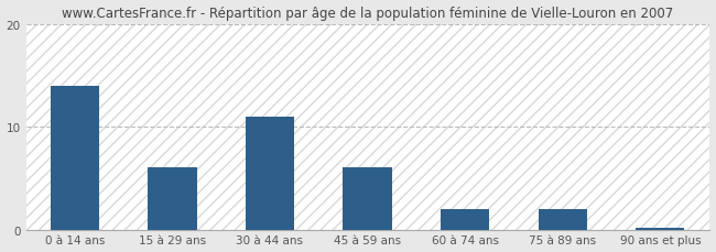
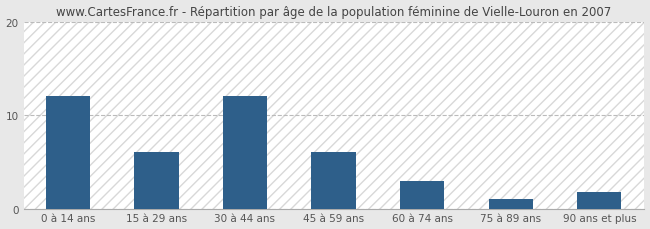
0 à 14 ans: 14.0 -> 12.0
30 à 44 ans: 11.0 -> 12.0
60 à 74 ans: 2.0 -> 3.0
75 à 89 ans: 2.0 -> 1.0
90 ans et plus: 0.2 -> 1.8
